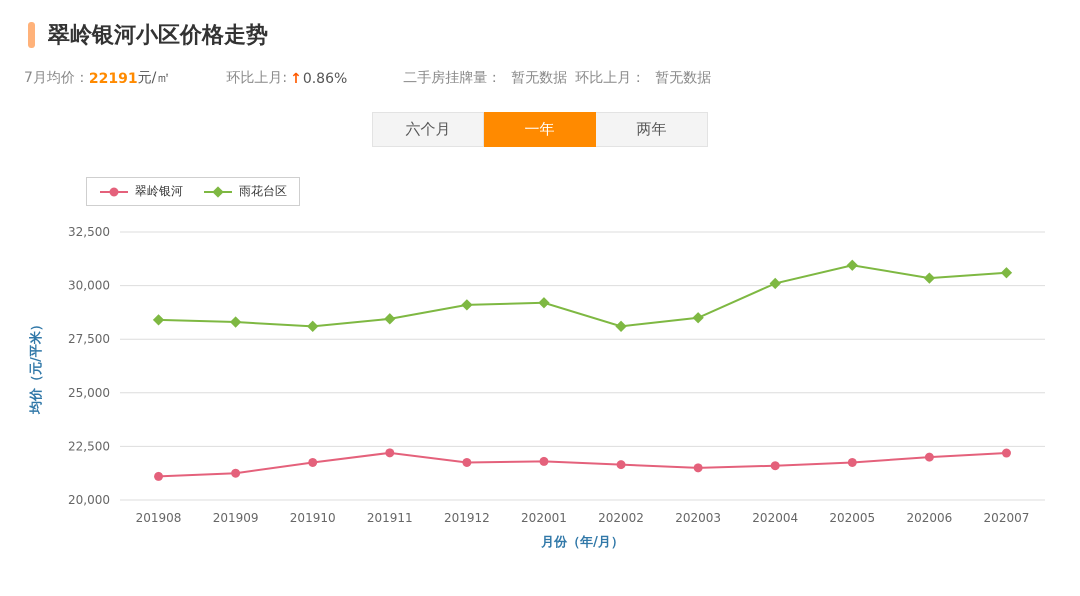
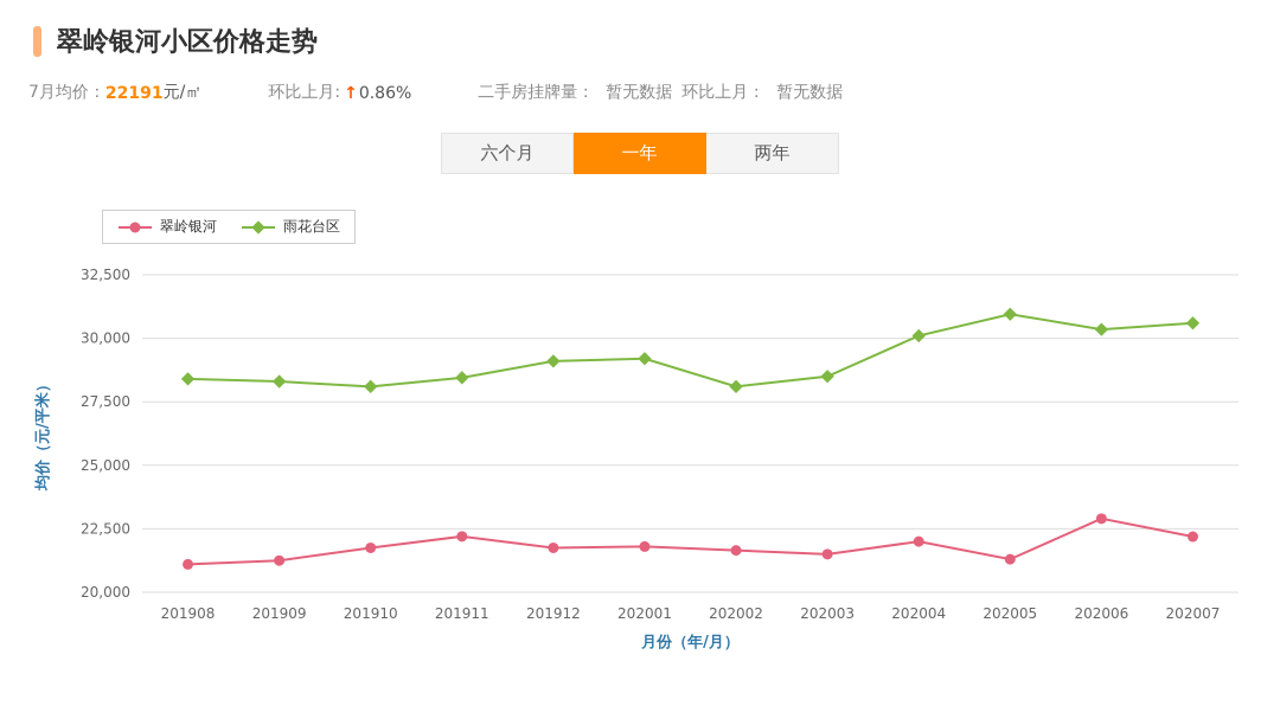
翠岭银河/202004: 21600 -> 22000
翠岭银河/202005: 21800 -> 21300
翠岭银河/202006: 22000 -> 22900
